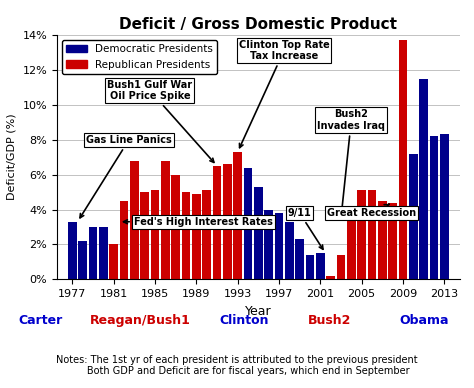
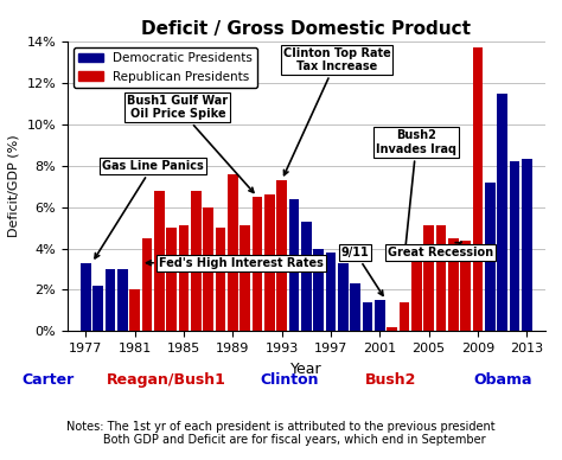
1989: 4.9% -> 7.6%
